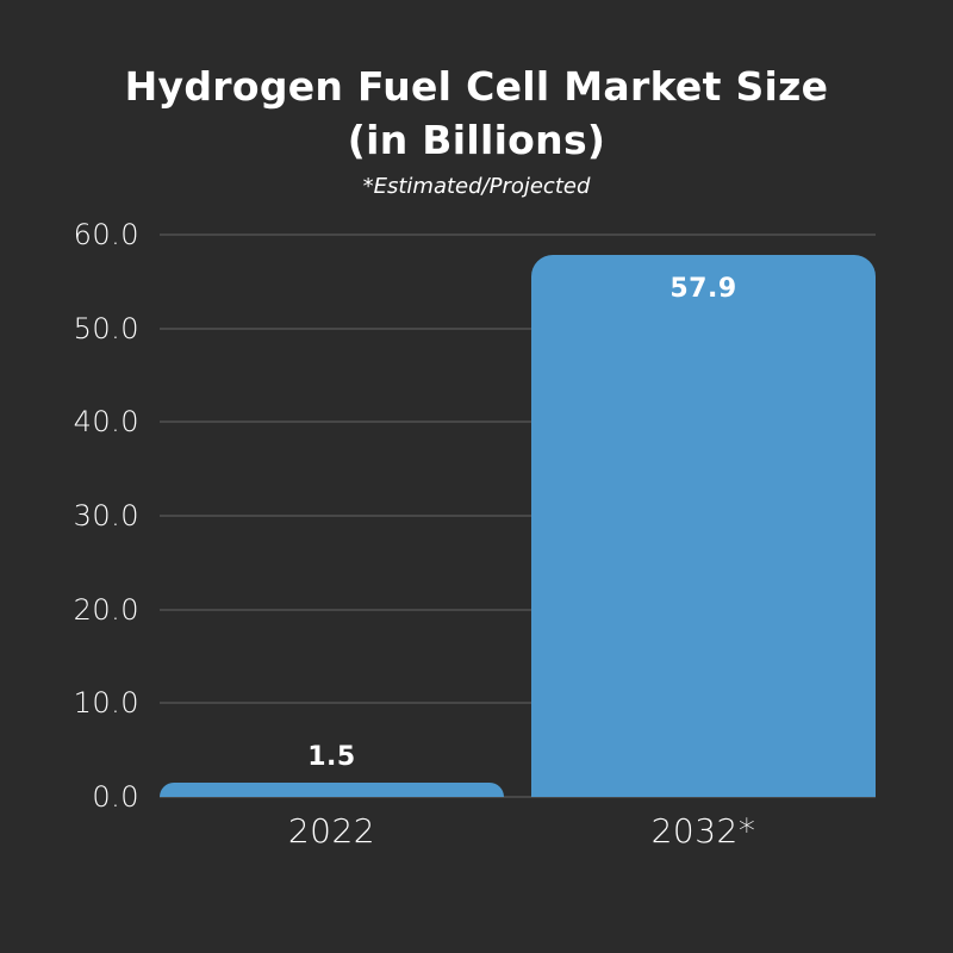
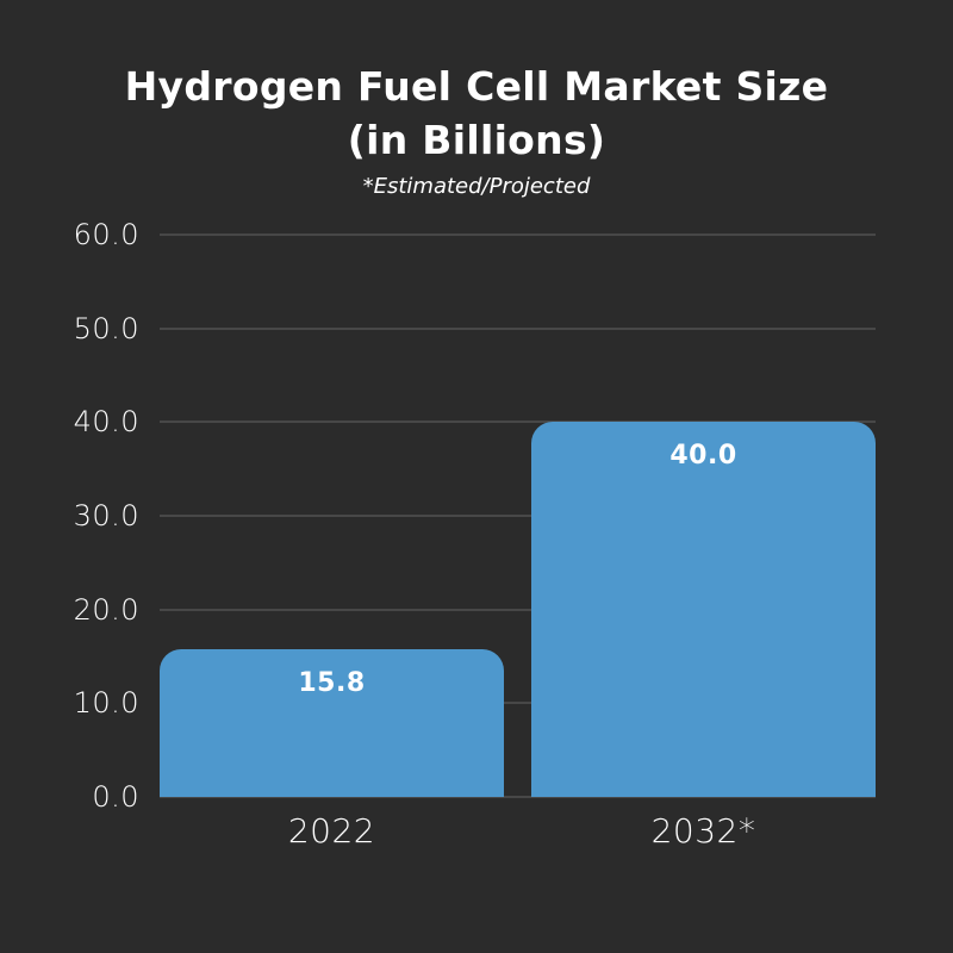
2022: 1.5 -> 15.8
2032*: 57.9 -> 40.0
